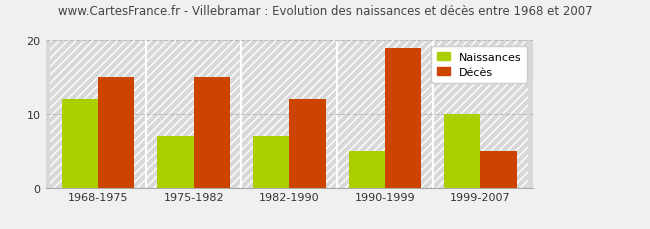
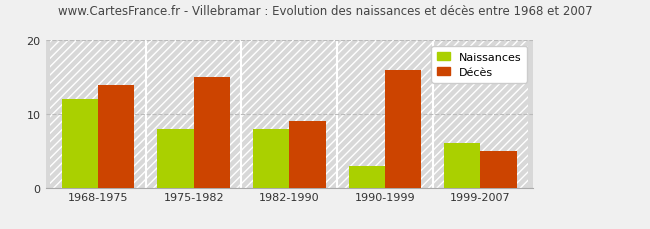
Décès/1968-1975: 15 -> 14
Naissances/1975-1982: 7 -> 8
Naissances/1982-1990: 7 -> 8
Décès/1982-1990: 12 -> 9
Naissances/1990-1999: 5 -> 3
Décès/1990-1999: 19 -> 16
Naissances/1999-2007: 10 -> 6
